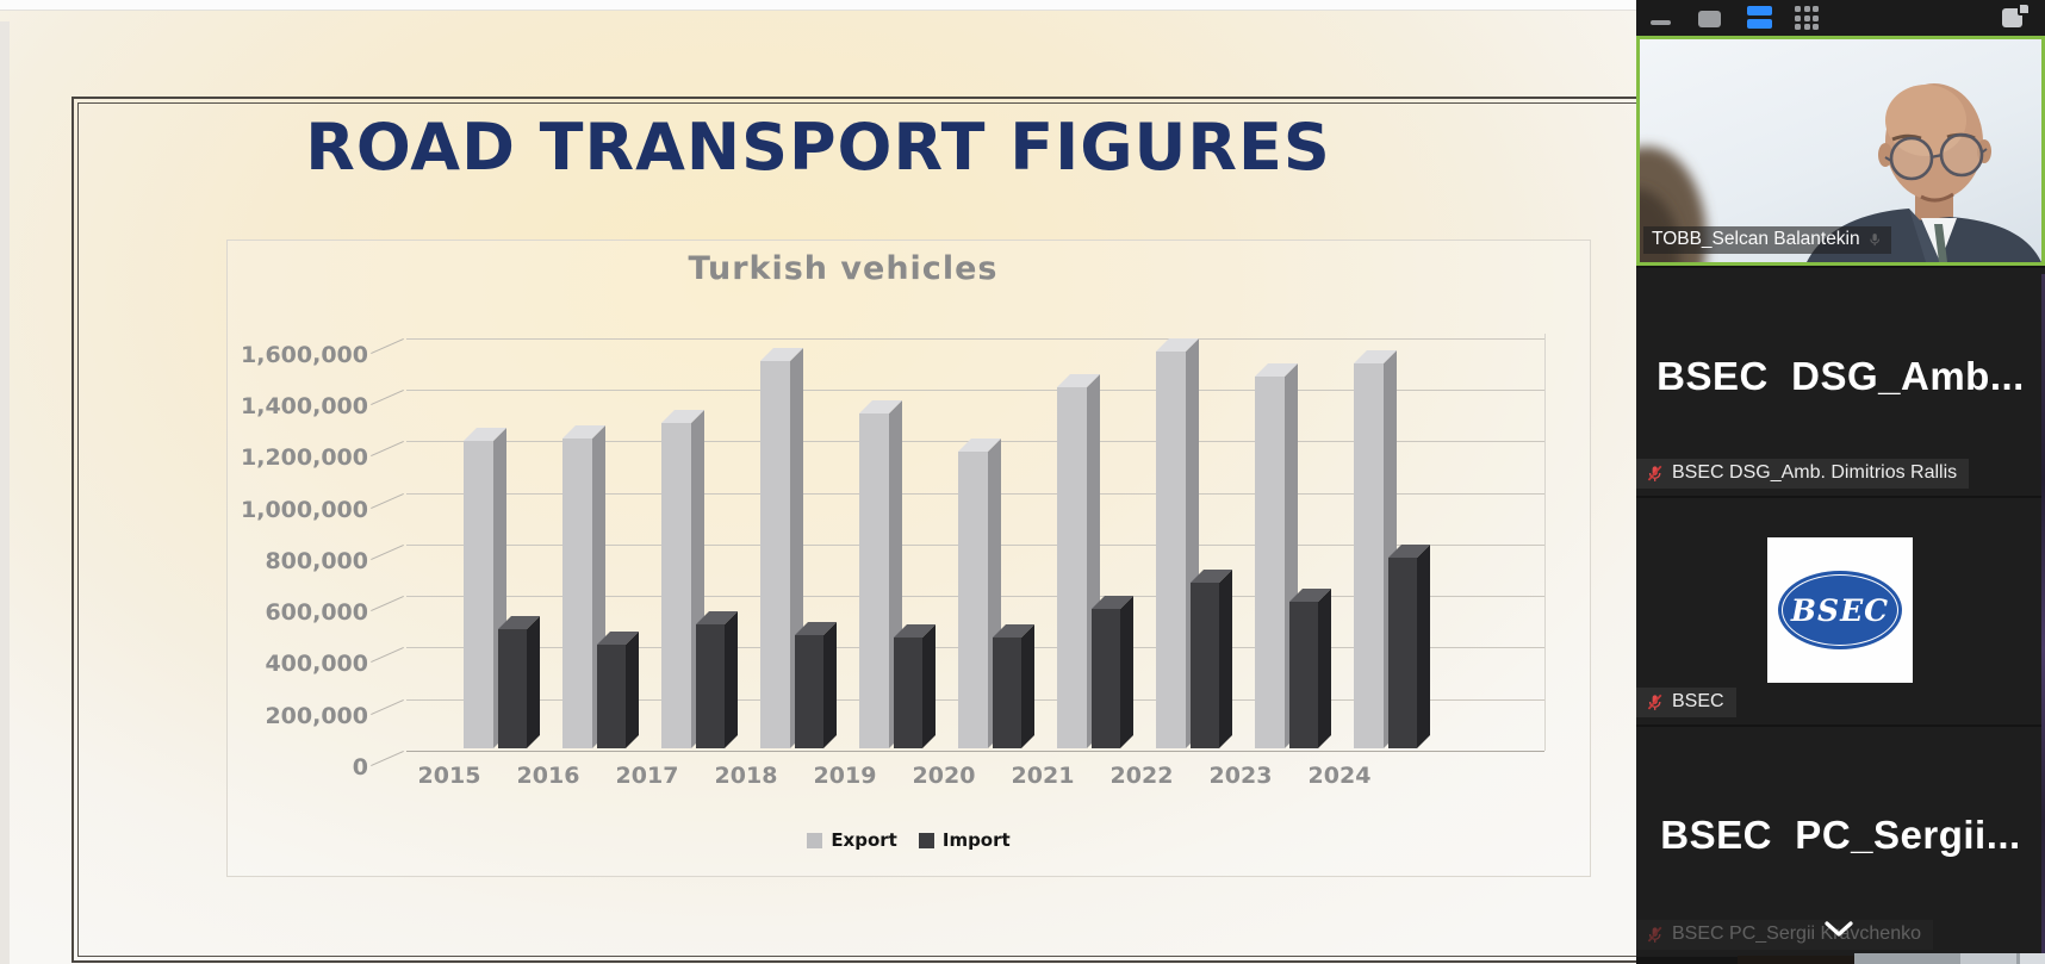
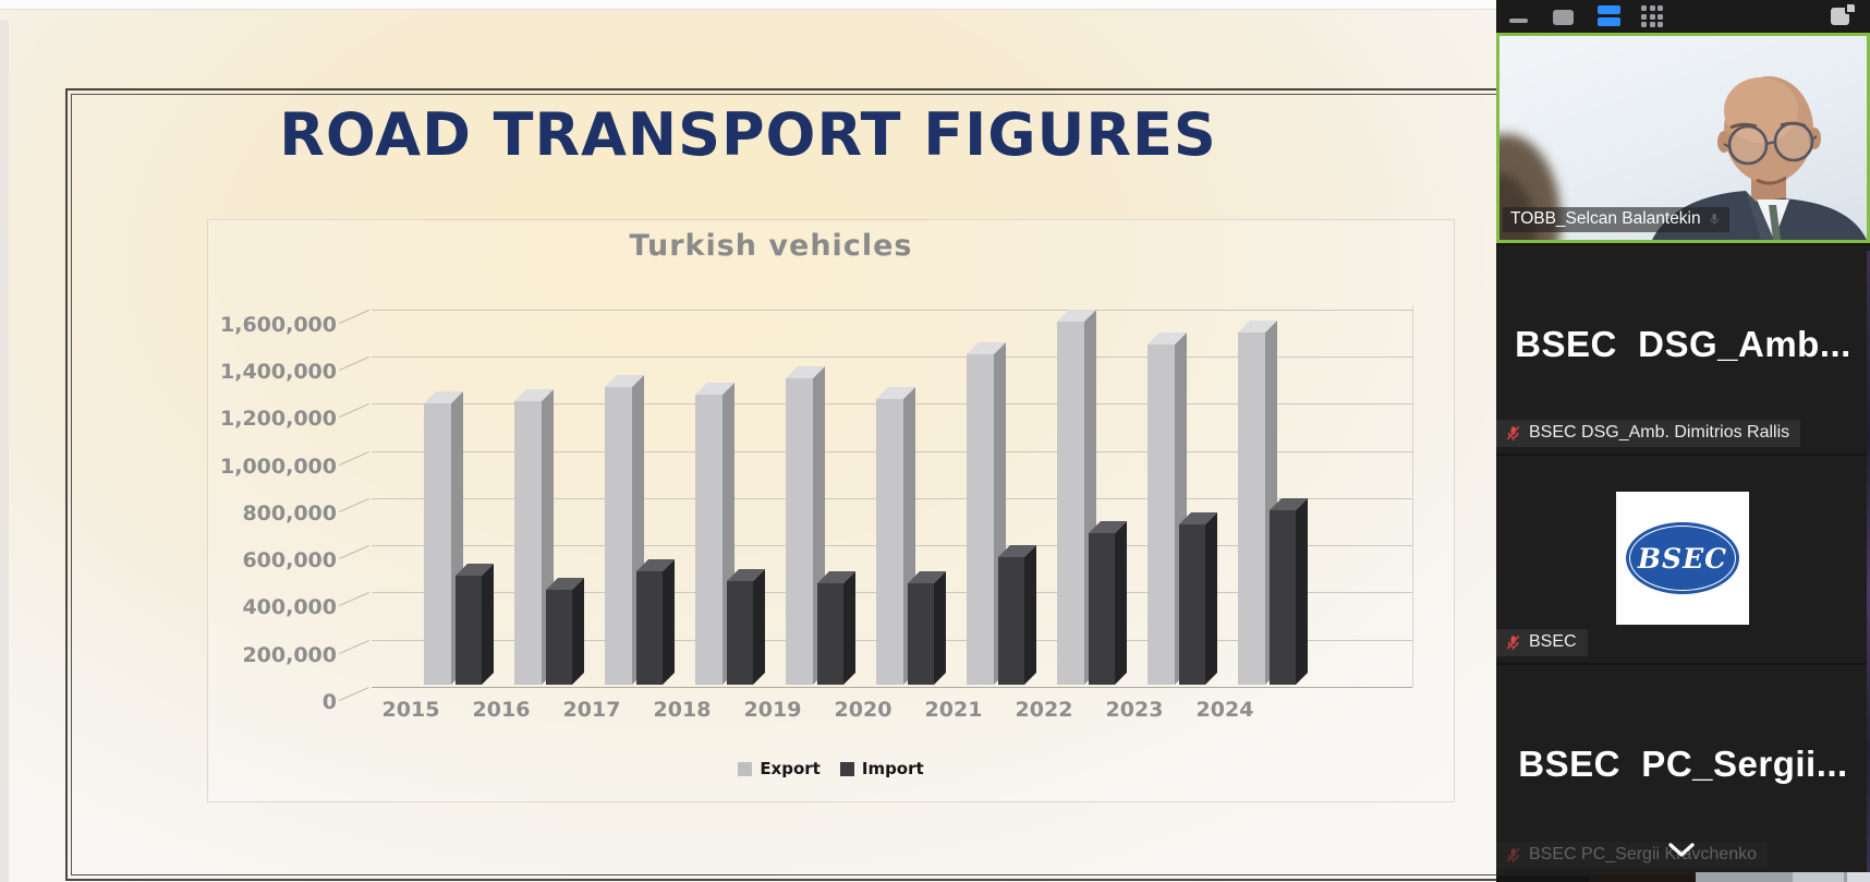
Export/2018: 1500000 -> 1230000
Export/2020: 1150000 -> 1210000
Import/2023: 570000 -> 680000
